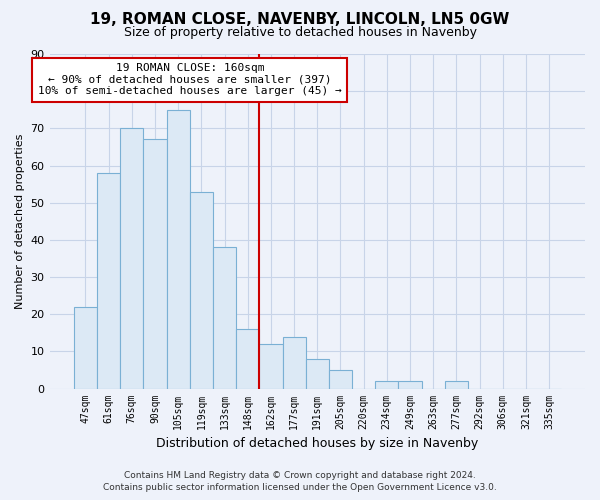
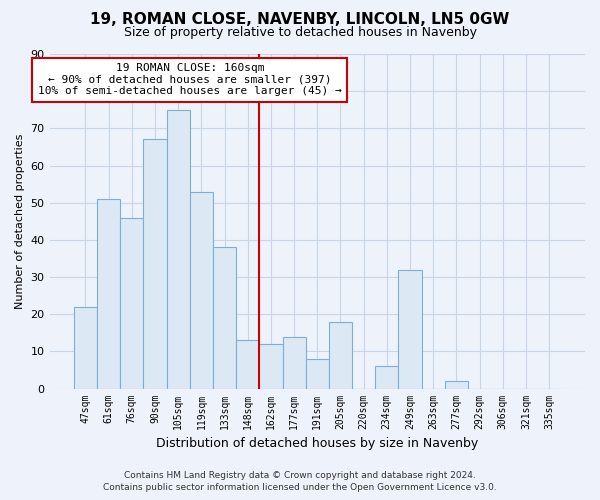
61sqm: 58 -> 51
76sqm: 70 -> 46
148sqm: 16 -> 13
205sqm: 5 -> 18
234sqm: 2 -> 6
249sqm: 2 -> 32
